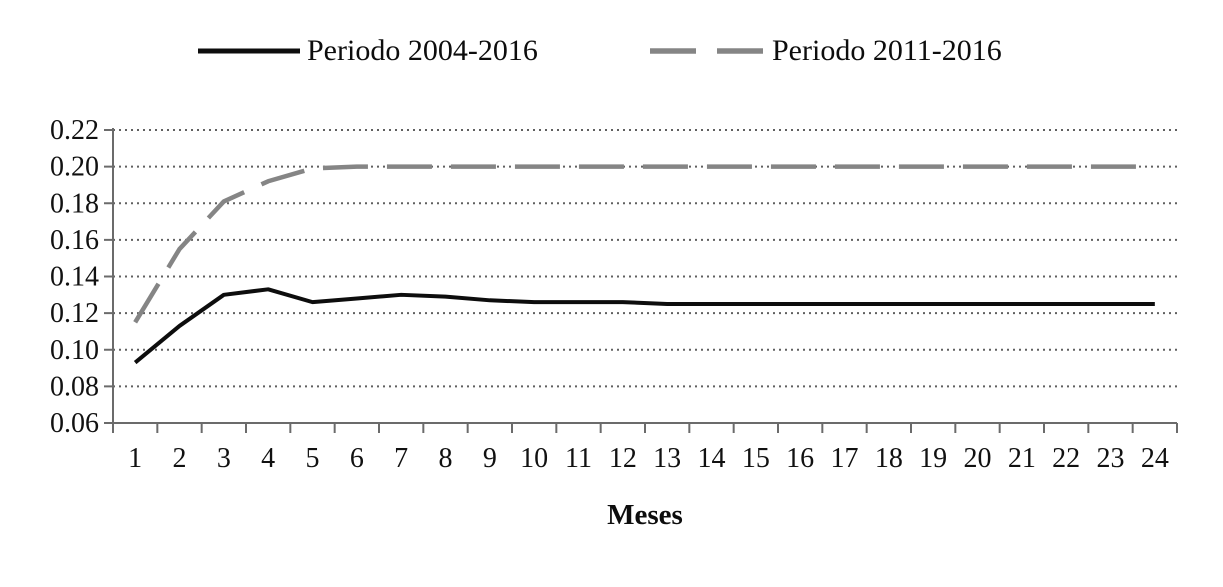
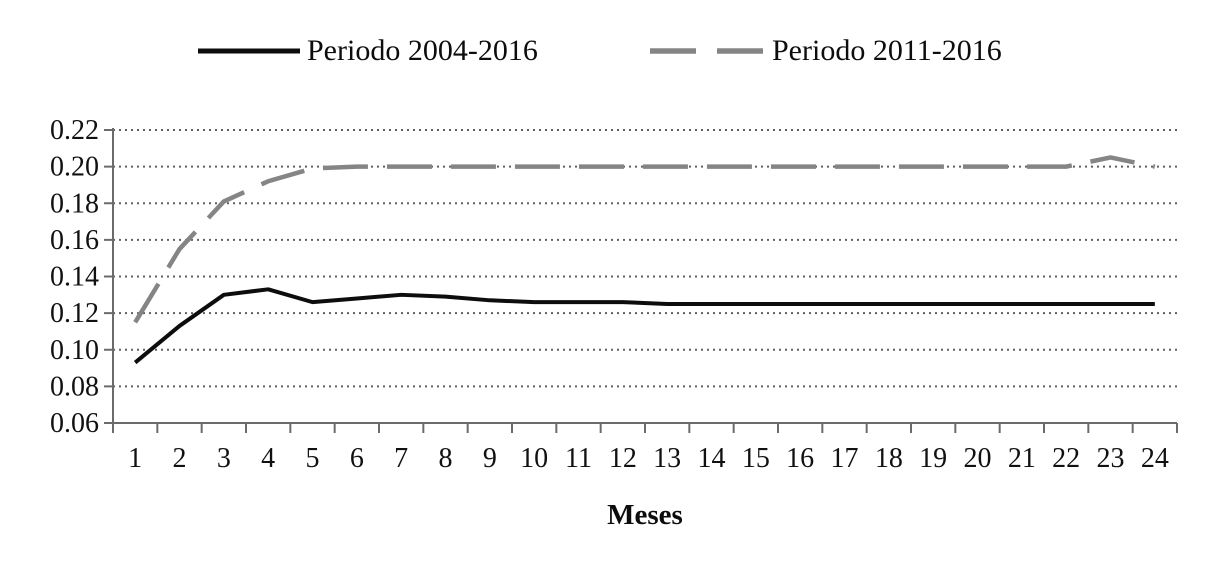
Periodo 2011-2016/23: 0.200 -> 0.205
